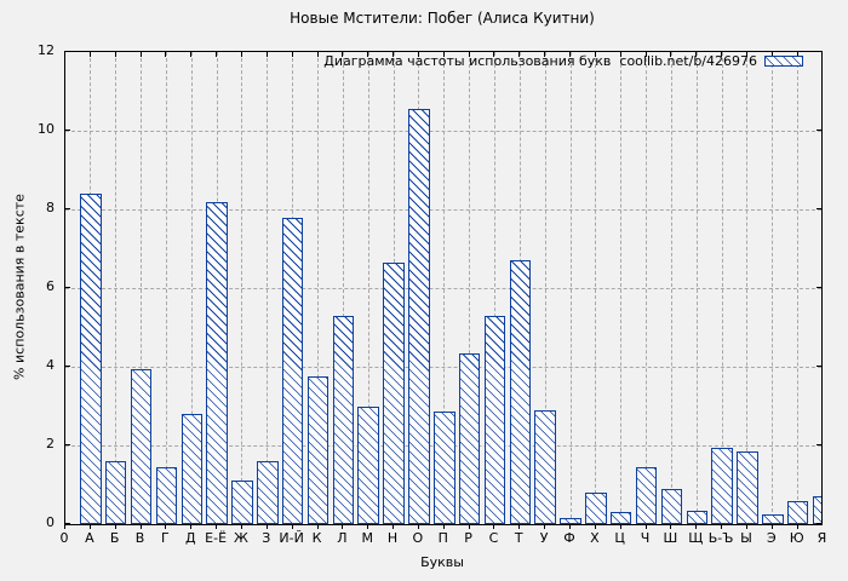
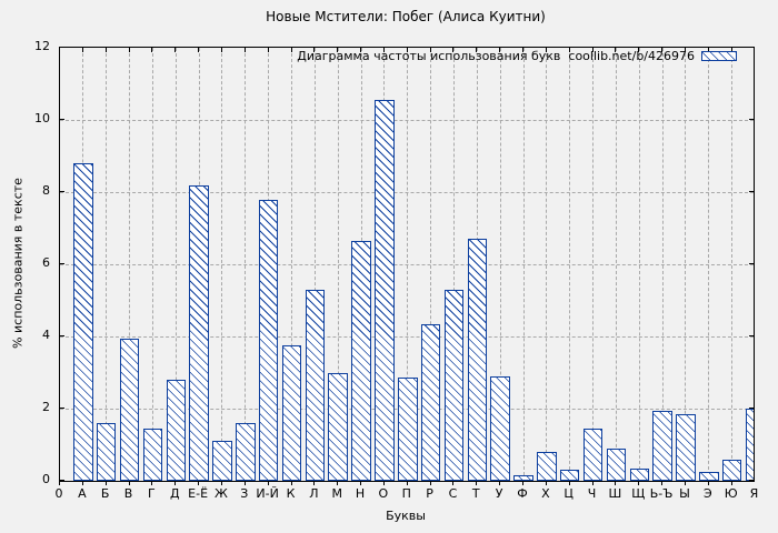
А: 8.4 -> 8.8
Я: 0.7 -> 2.0
